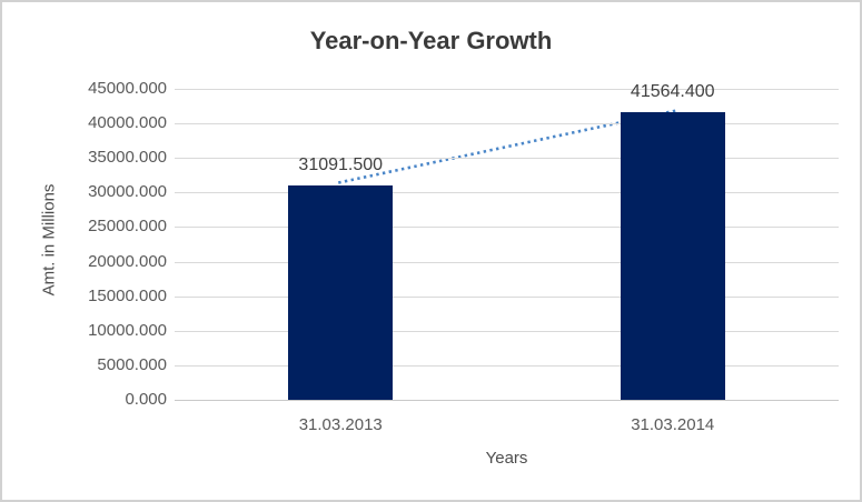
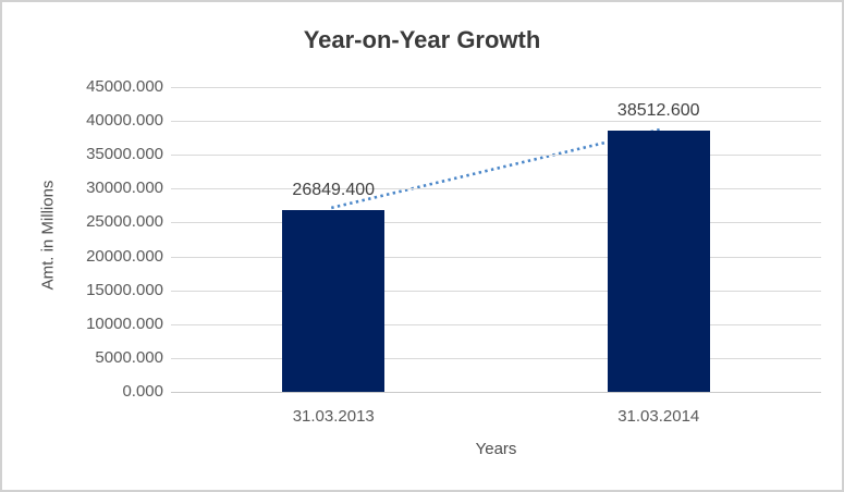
31.03.2013: 31091.500 -> 26849.400
31.03.2014: 41564.400 -> 38512.600
